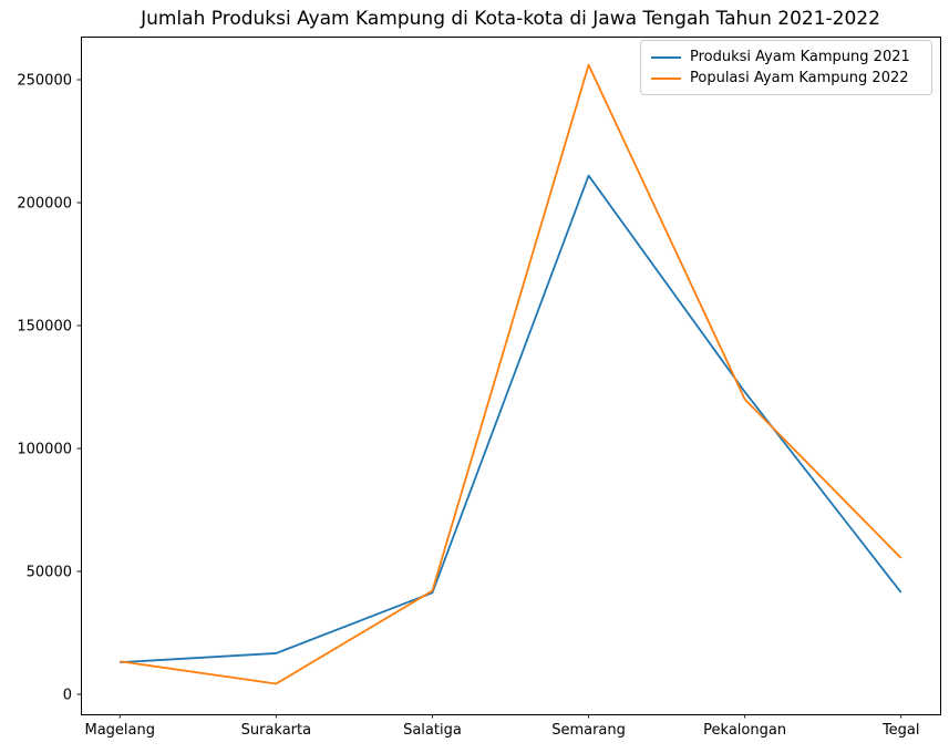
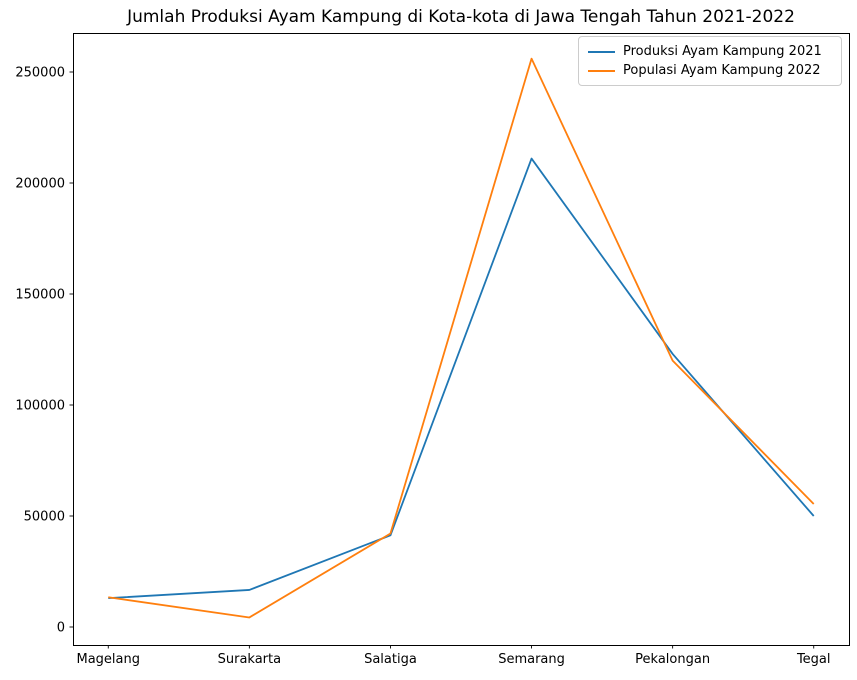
Produksi Ayam Kampung 2021/Tegal: 41000 -> 50000
